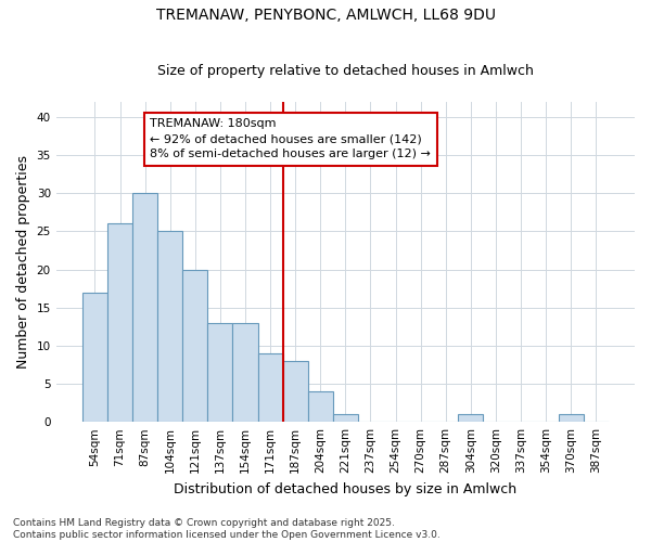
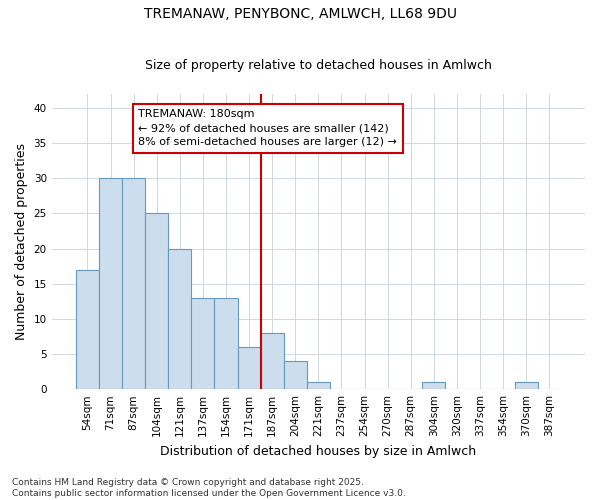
71sqm: 26 -> 30
171sqm: 9 -> 6
